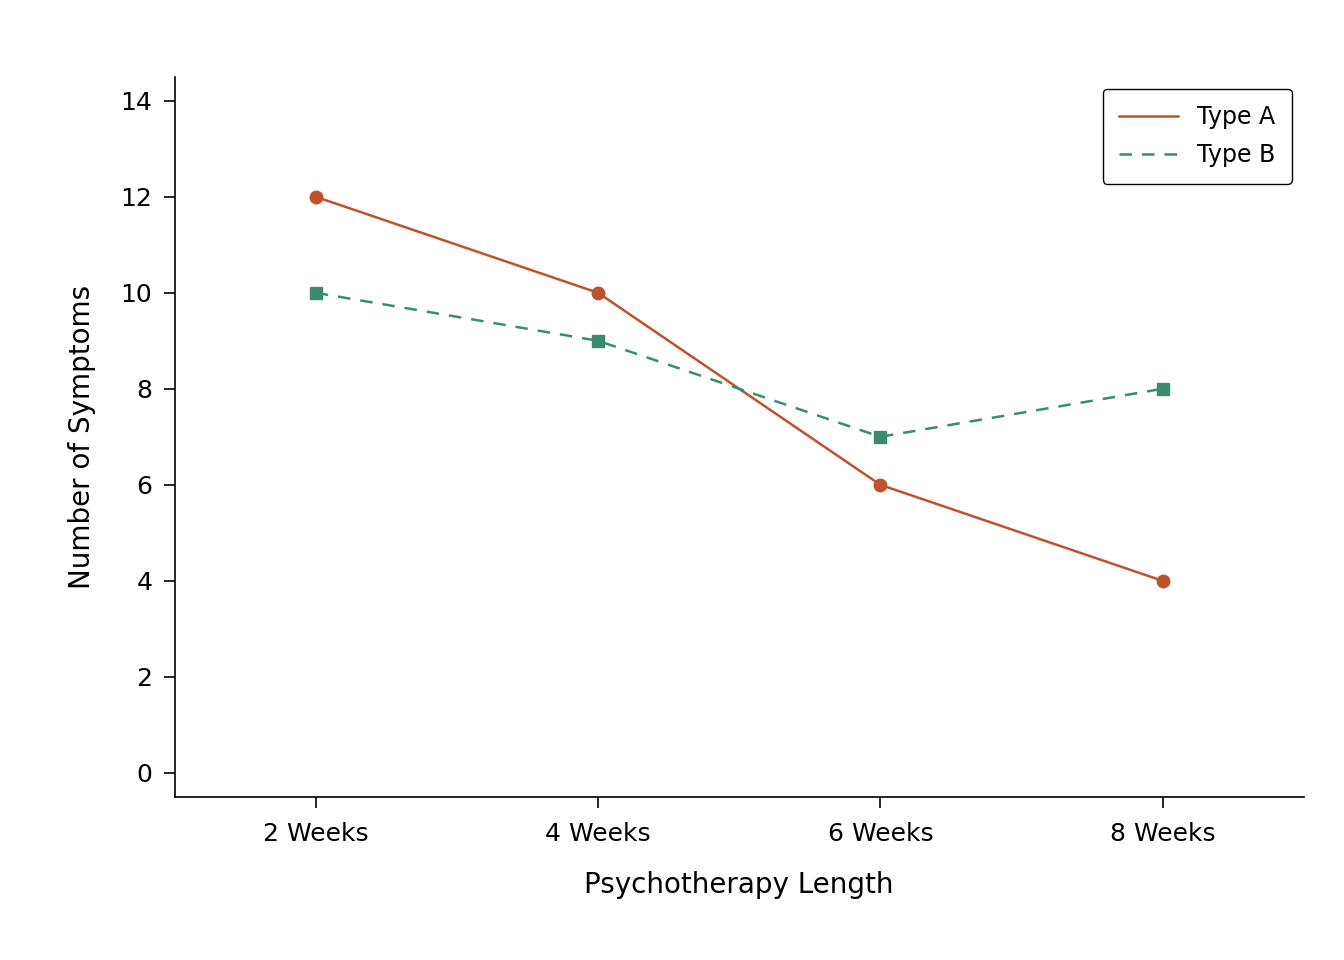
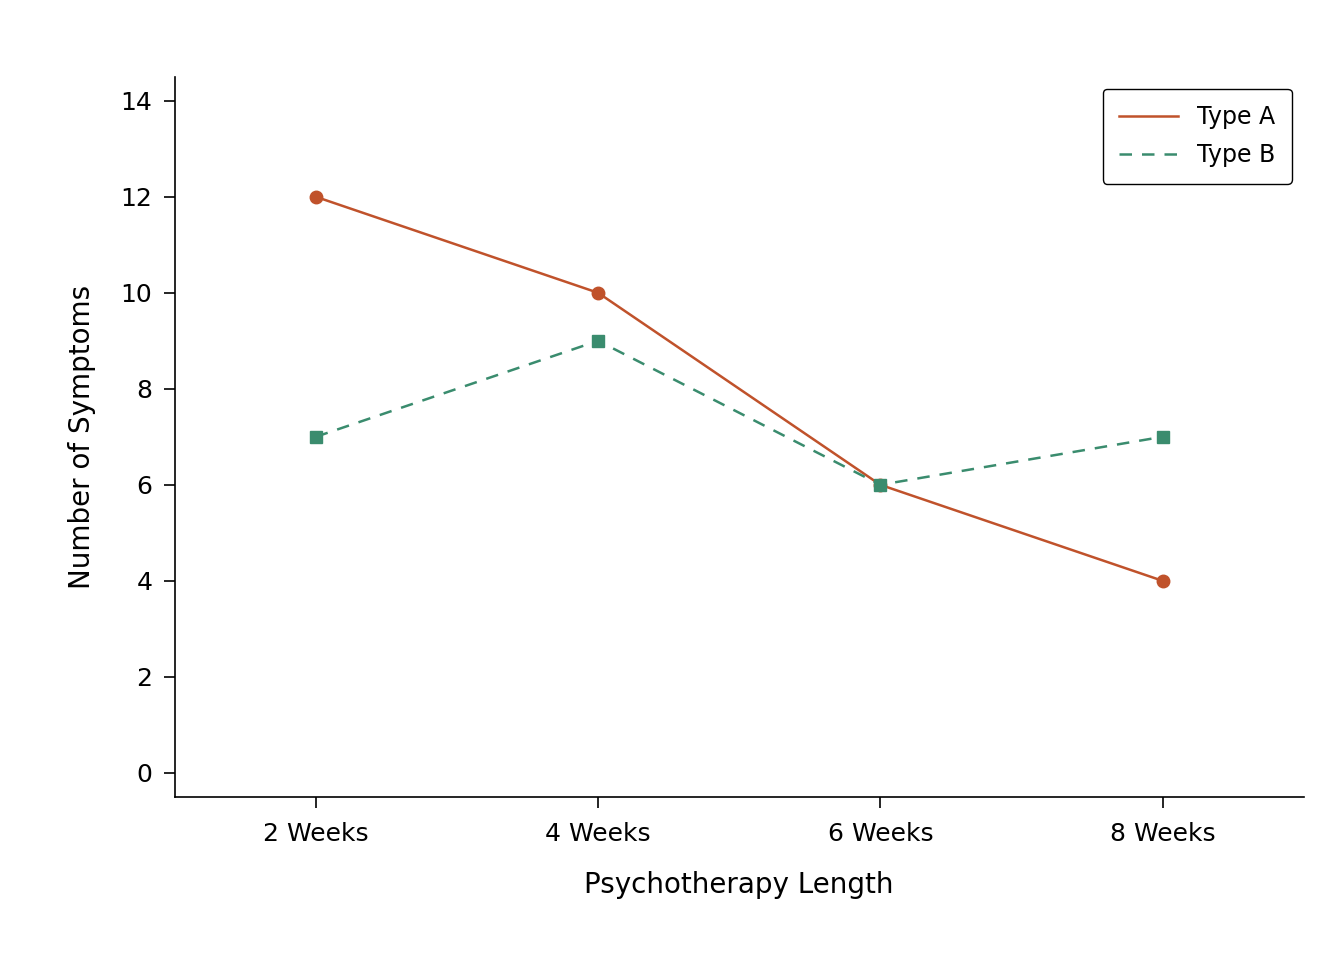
Type B/2 Weeks: 10 -> 7
Type B/6 Weeks: 7 -> 6
Type B/8 Weeks: 8 -> 7
